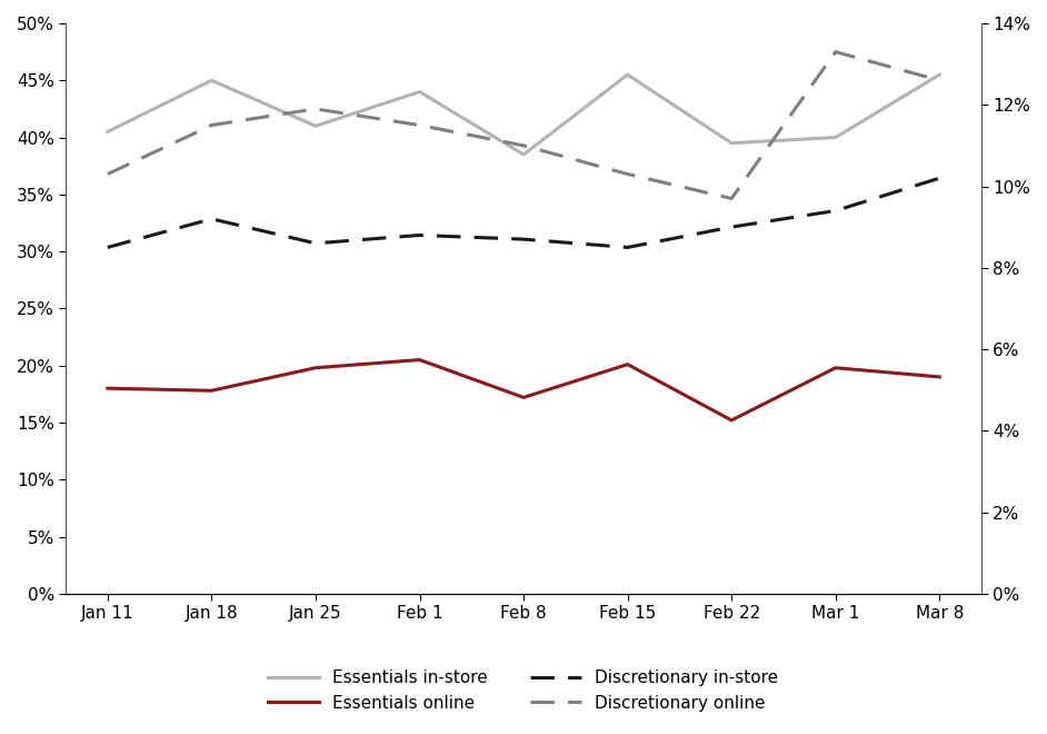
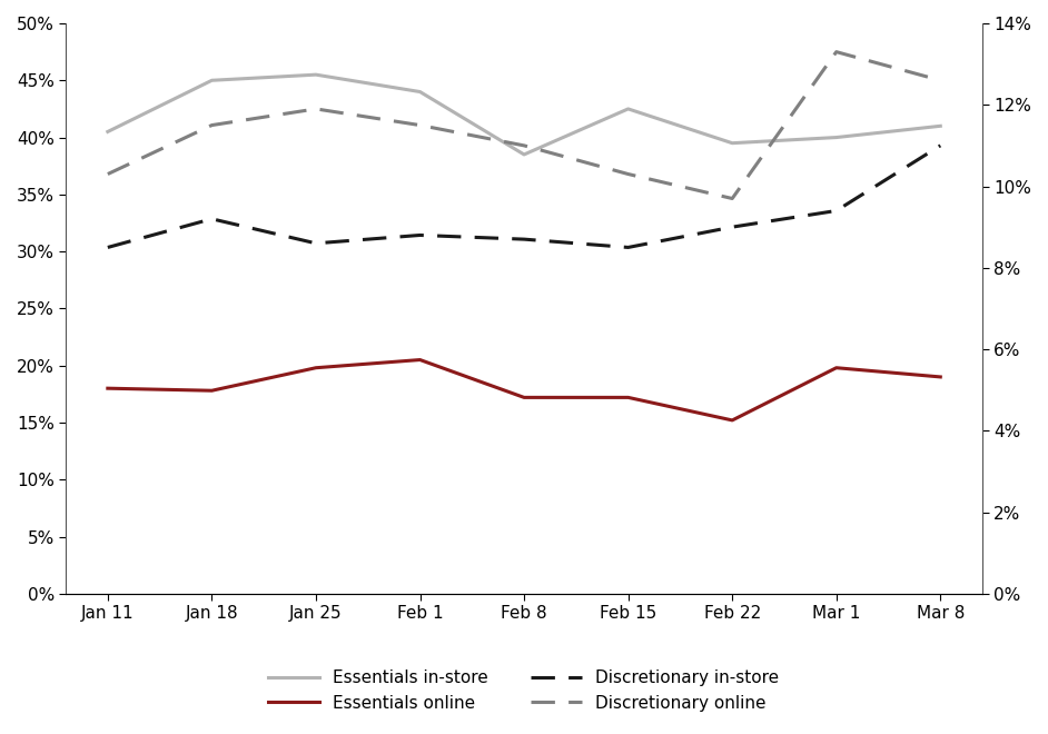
Essentials in-store/Jan 25: 41.0% -> 45.5%
Essentials in-store/Feb 15: 45.5% -> 42.5%
Essentials online/Feb 15: 20.1% -> 17.2%
Essentials in-store/Mar 8: 45.5% -> 41.0%
Discretionary in-store/Mar 8: 10.2% -> 11.0%
